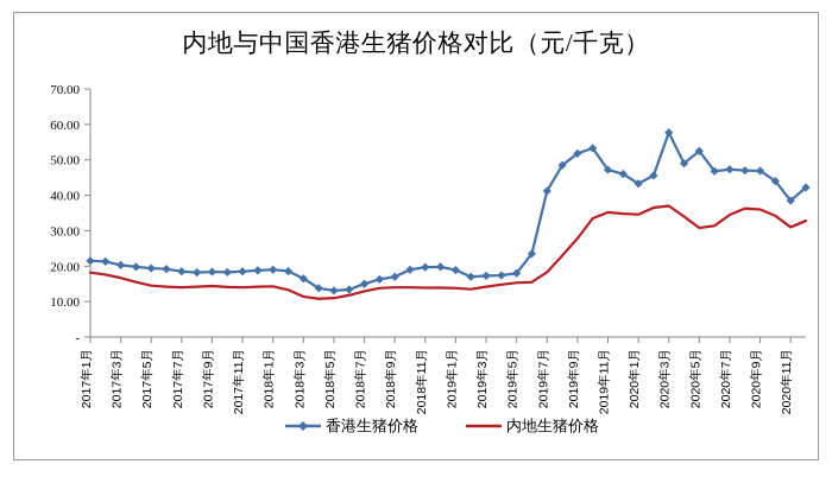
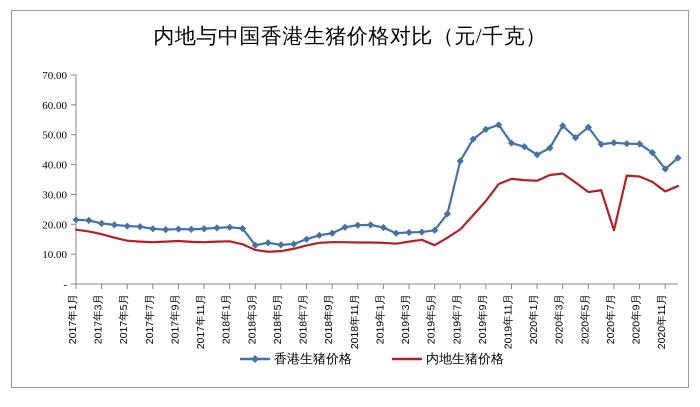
香港生猪价格/2018年3月: 16 -> 13
内地生猪价格/2019年5月: 15 -> 13
香港生猪价格/2020年3月: 58 -> 53
内地生猪价格/2020年7月: 34 -> 18
